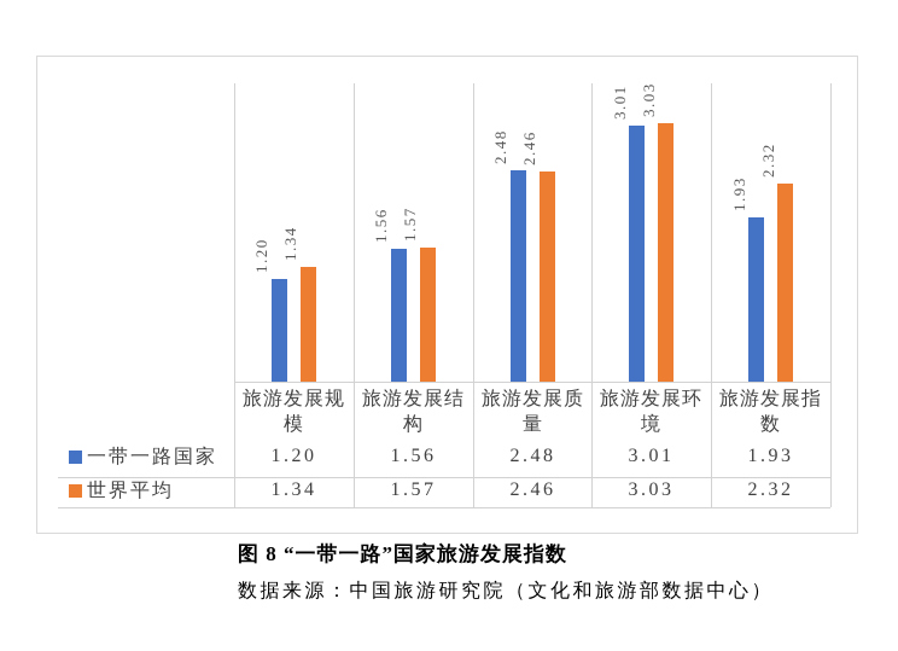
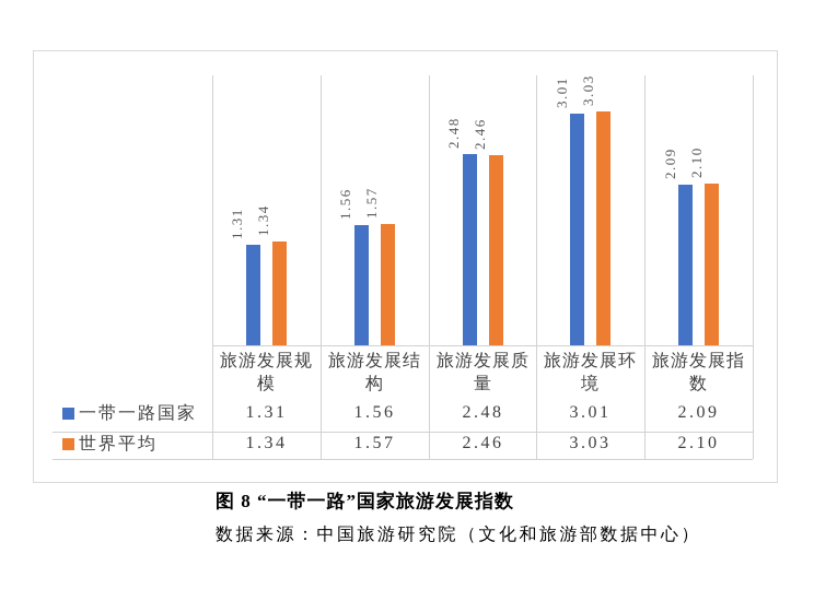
一带一路国家/旅游发展规模: 1.20 -> 1.31
一带一路国家/旅游发展指数: 1.93 -> 2.09
世界平均/旅游发展指数: 2.32 -> 2.10
